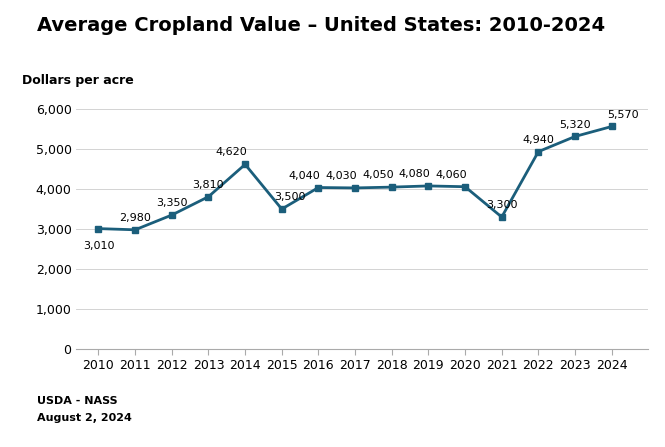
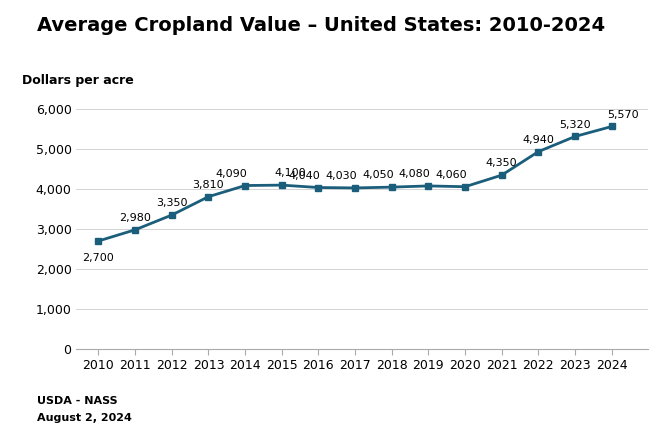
2010: 3,010 -> 2,700
2014: 4,620 -> 4,090
2015: 3,500 -> 4,100
2021: 3,300 -> 4,350
